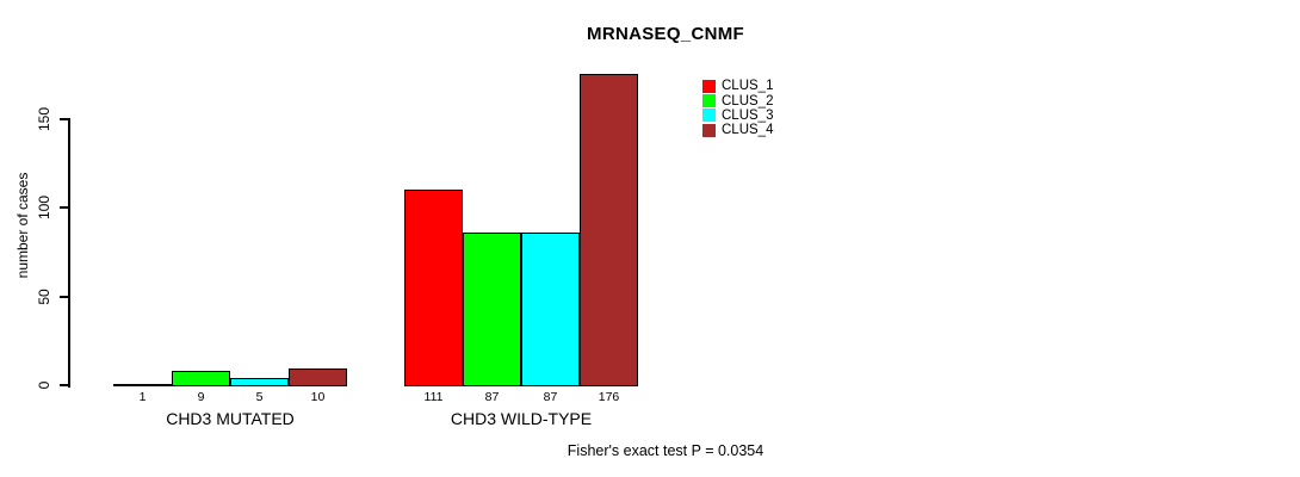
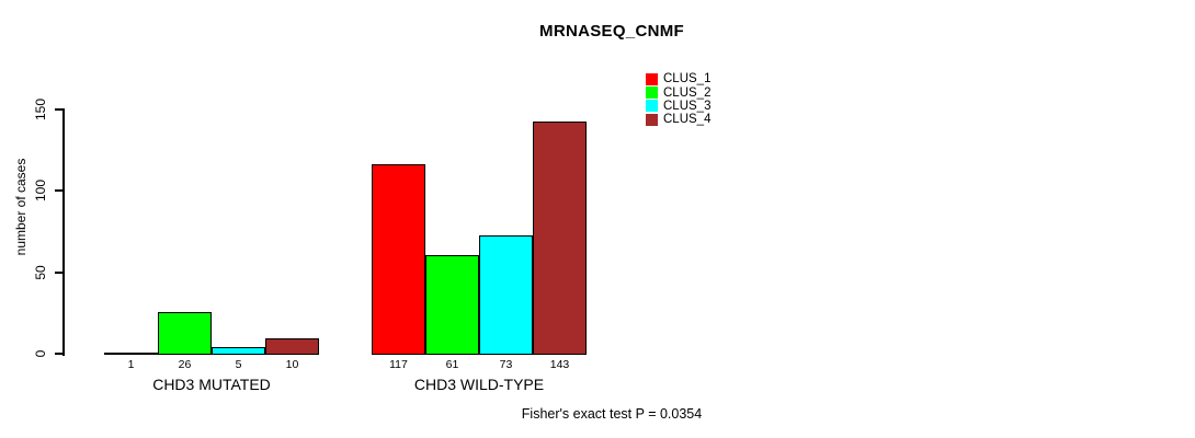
CLUS_2/CHD3 MUTATED: 9 -> 26
CLUS_1/CHD3 WILD-TYPE: 111 -> 117
CLUS_2/CHD3 WILD-TYPE: 87 -> 61
CLUS_3/CHD3 WILD-TYPE: 87 -> 73
CLUS_4/CHD3 WILD-TYPE: 176 -> 143
